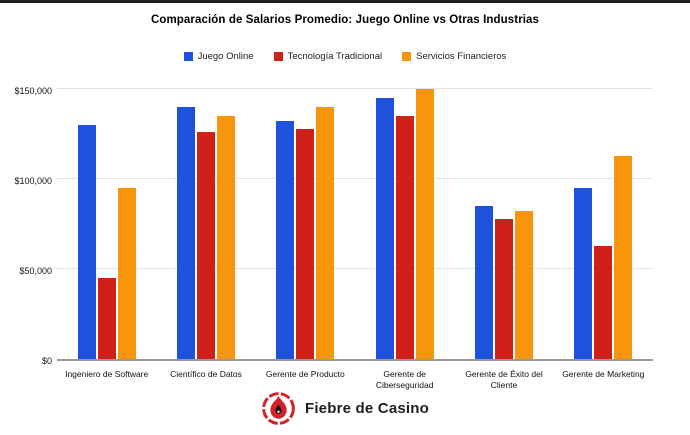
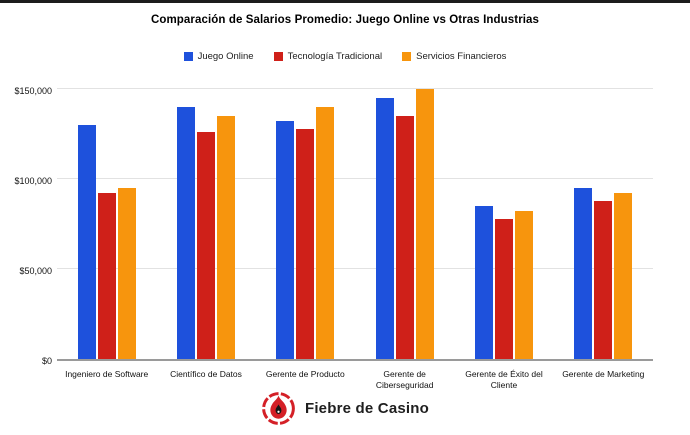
Tecnología Tradicional/Ingeniero de Software: $45000 -> $92000
Tecnología Tradicional/Gerente de Marketing: $63000 -> $88000
Servicios Financieros/Gerente de Marketing: $113000 -> $92000
